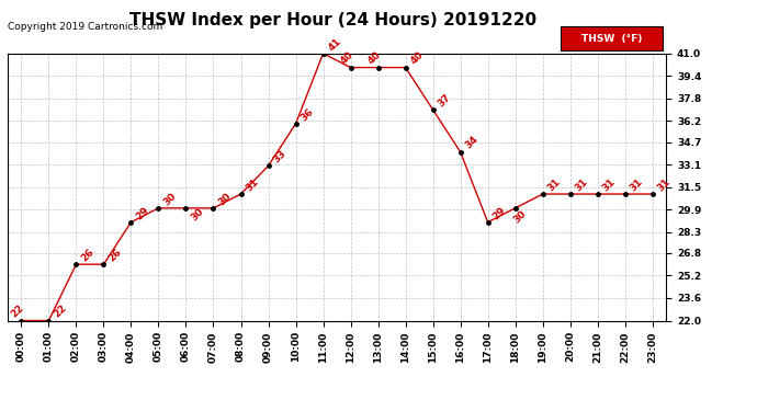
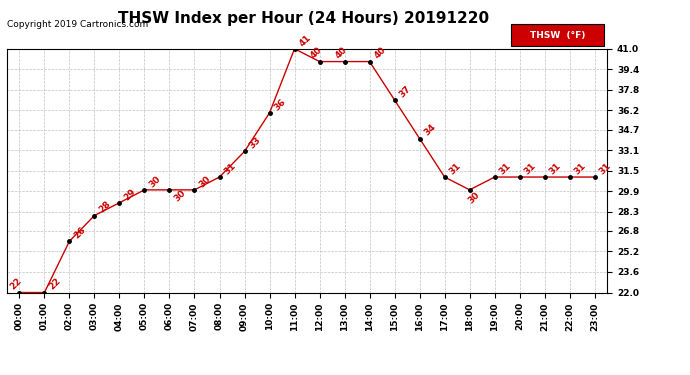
03:00: 26 -> 28
17:00: 29 -> 31
